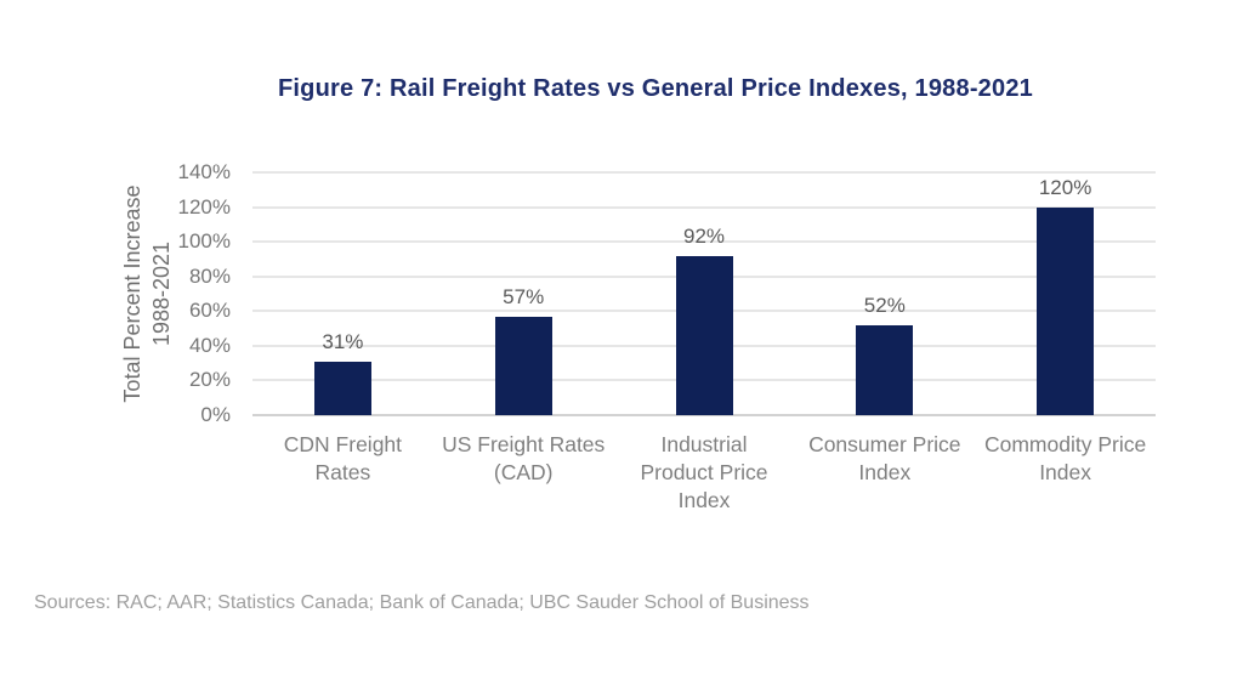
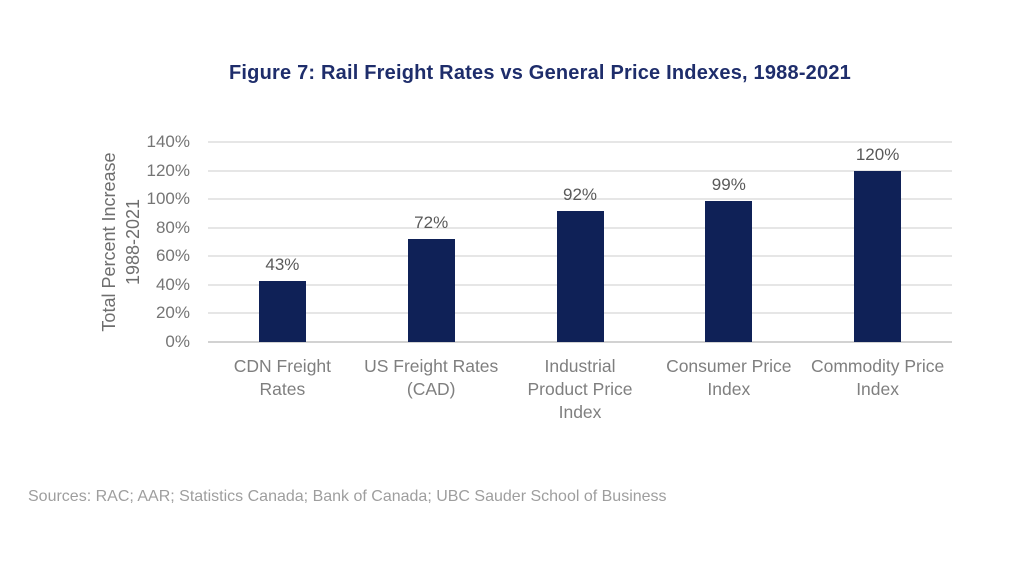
CDN Freight Rates: 31% -> 43%
US Freight Rates (CAD): 57% -> 72%
Consumer Price Index: 52% -> 99%
